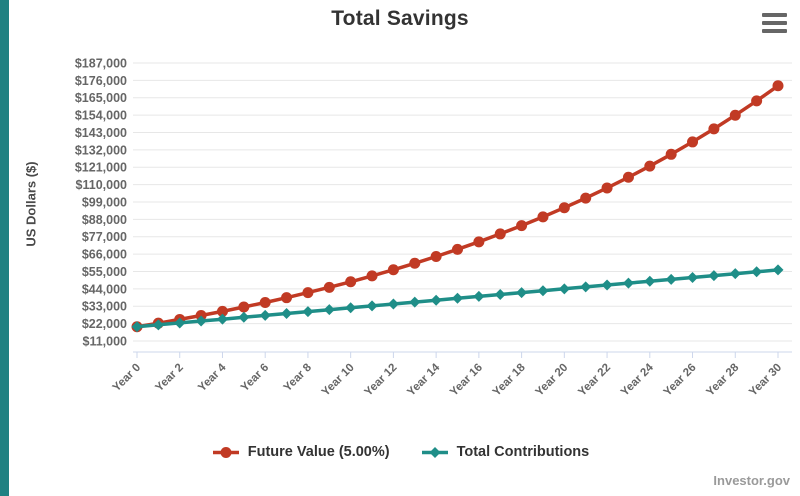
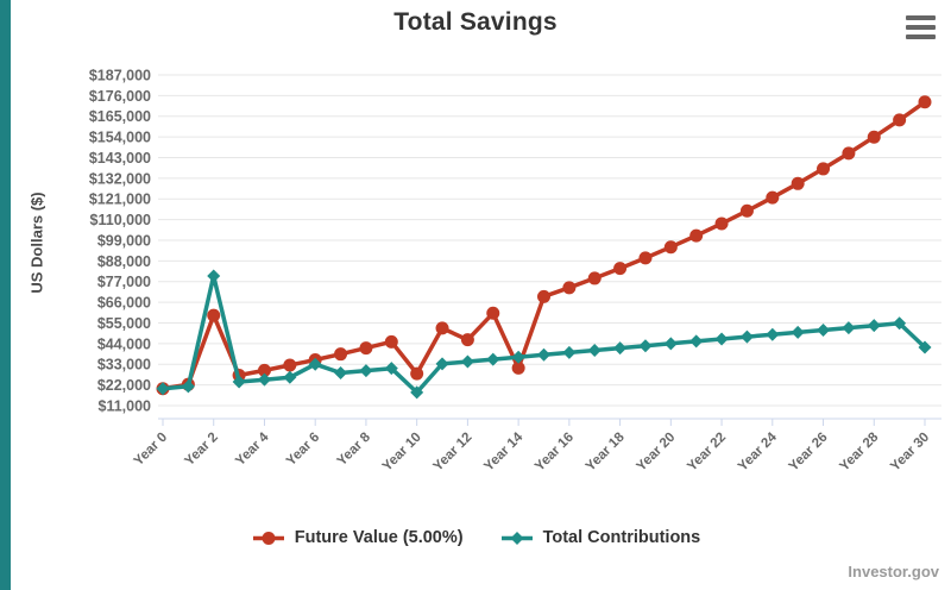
Future Value (5.00%)/Year 2: $25000 -> $59000
Total Contributions/Year 2: $22000 -> $80000
Total Contributions/Year 6: $27000 -> $33000
Future Value (5.00%)/Year 10: $48000 -> $28000
Total Contributions/Year 10: $32000 -> $18000
Future Value (5.00%)/Year 12: $56000 -> $46000
Future Value (5.00%)/Year 14: $64000 -> $31000
Total Contributions/Year 30: $56000 -> $42000
